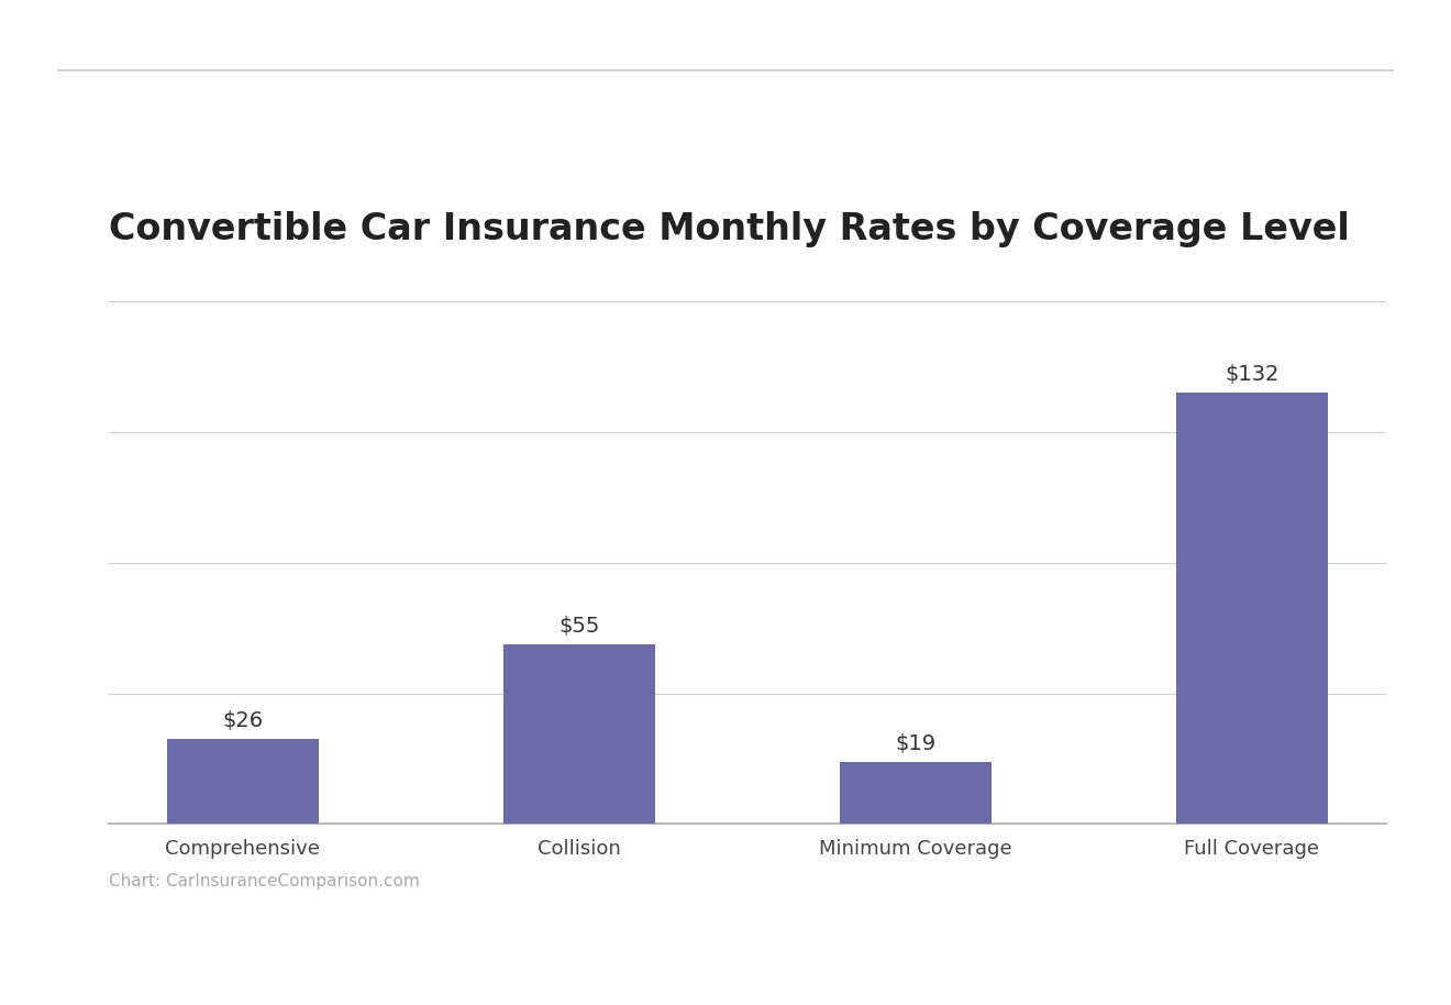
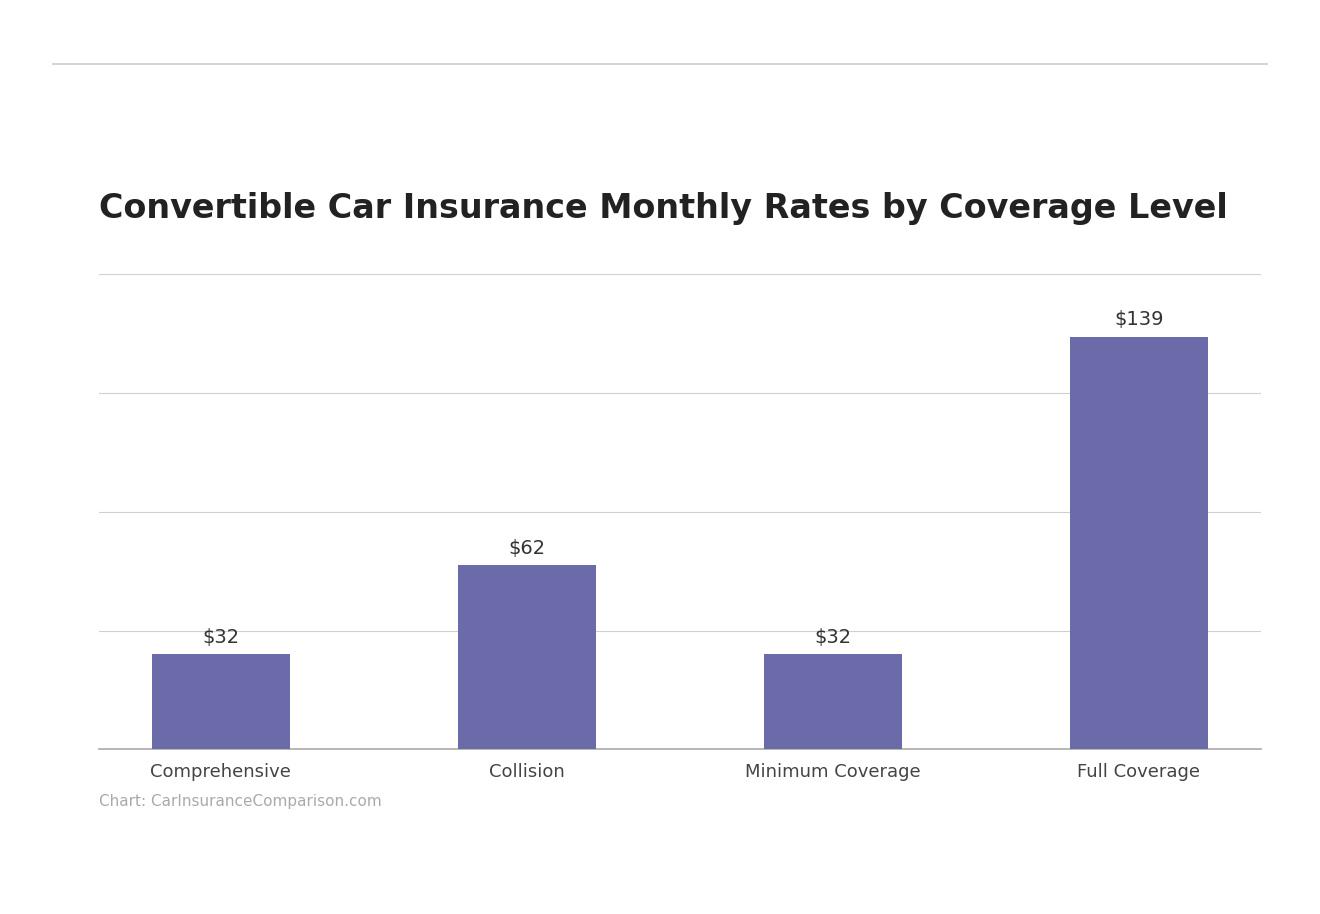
Comprehensive: $26 -> $32
Collision: $55 -> $62
Minimum Coverage: $19 -> $32
Full Coverage: $132 -> $139
